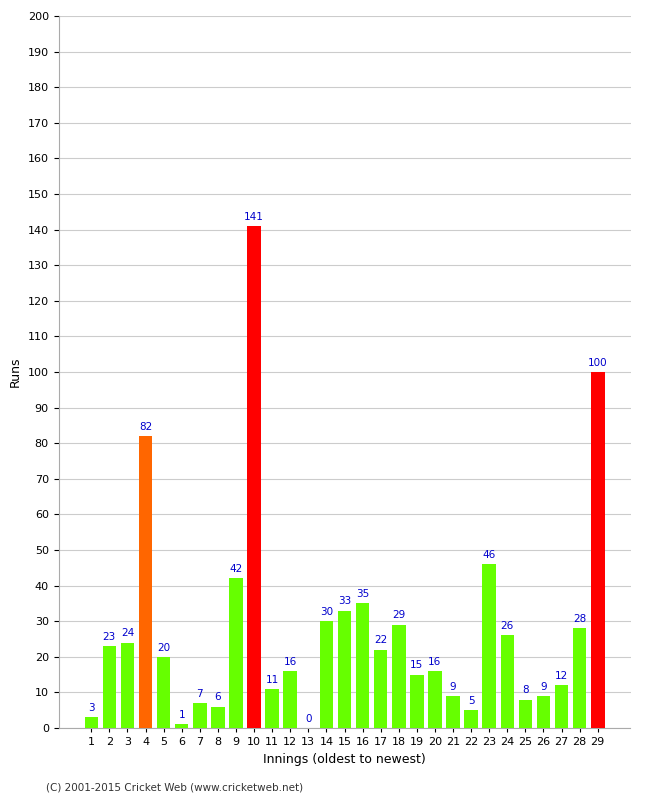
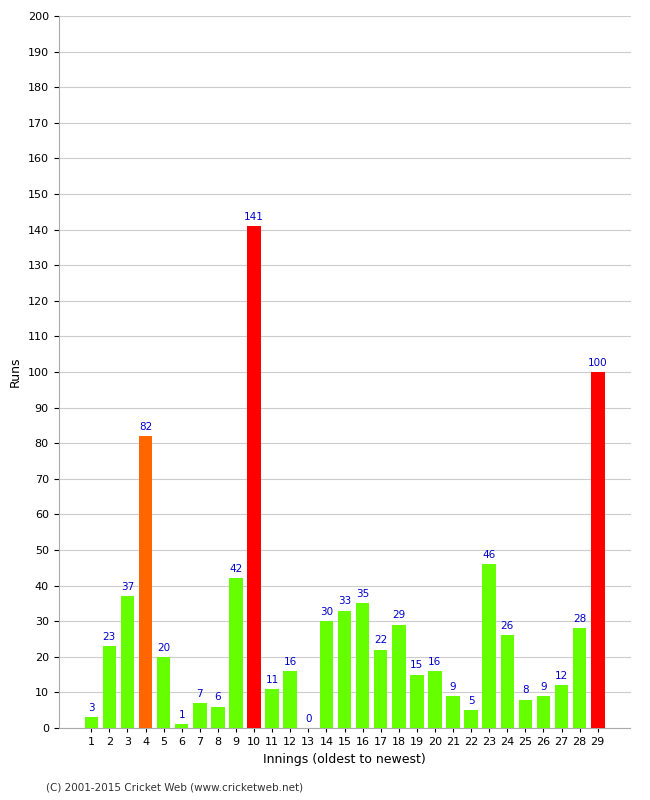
3: 24 -> 37
